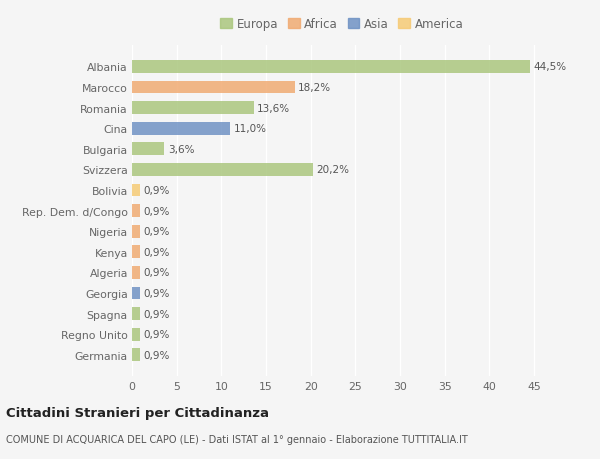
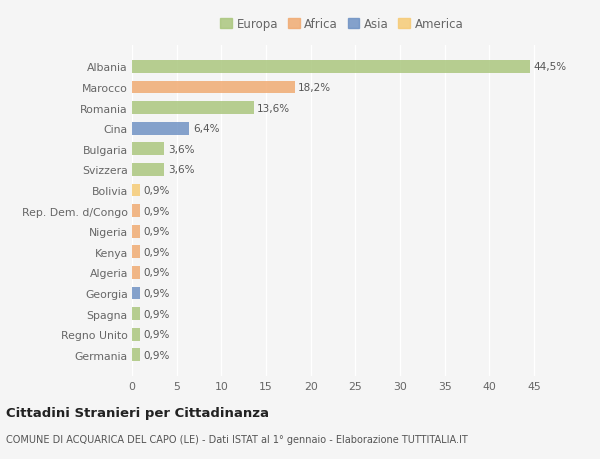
Cina: 11,0% -> 6,4%
Svizzera: 20,2% -> 3,6%
